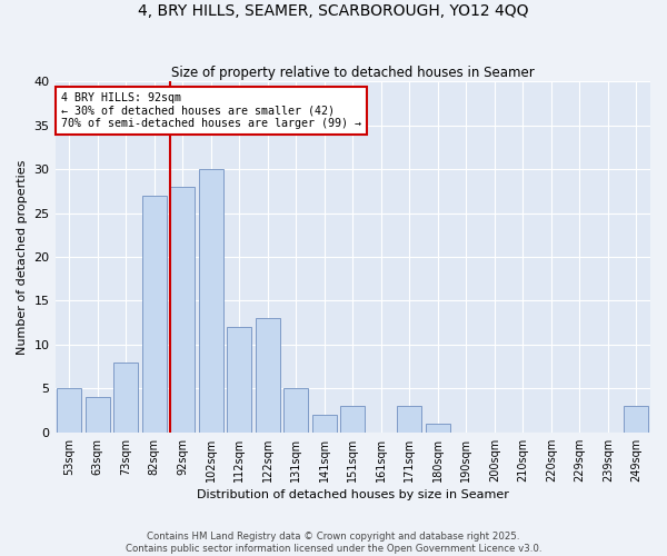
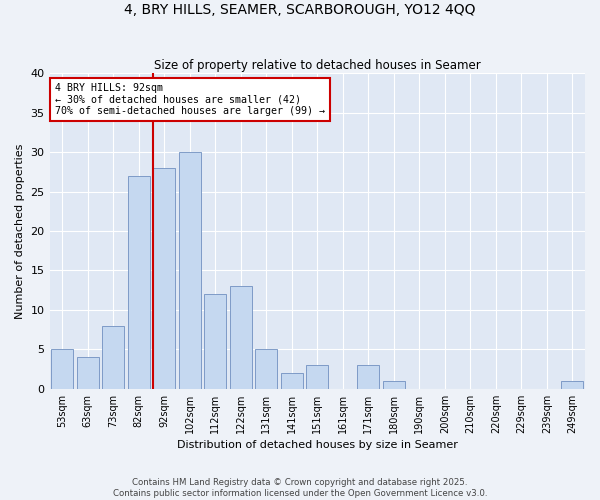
249sqm: 3 -> 1
